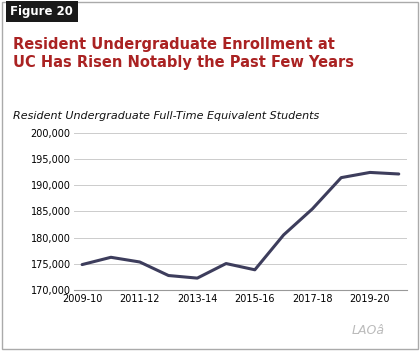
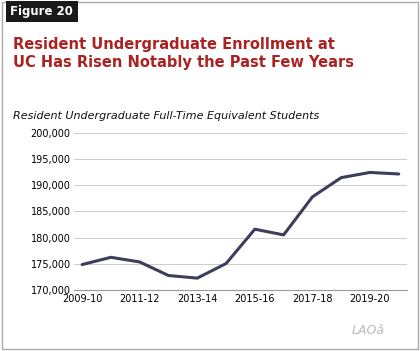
2015-16: 173,800 -> 181,600
2017-18: 185,500 -> 187,800
